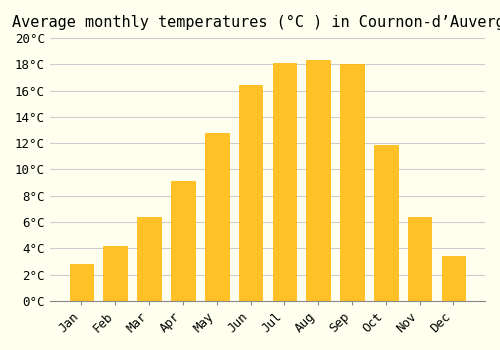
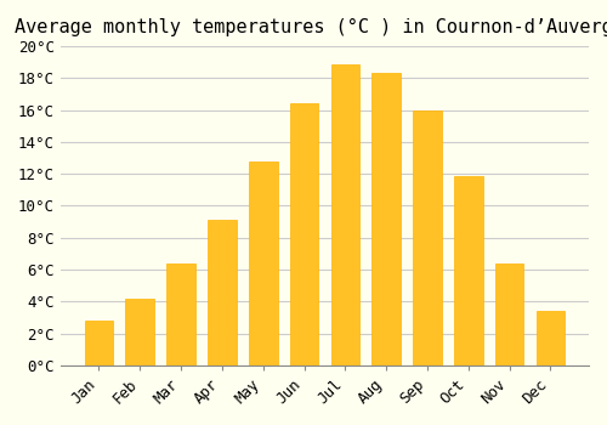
Jul: 18.1°C -> 18.9°C
Sep: 18.0°C -> 16.0°C
